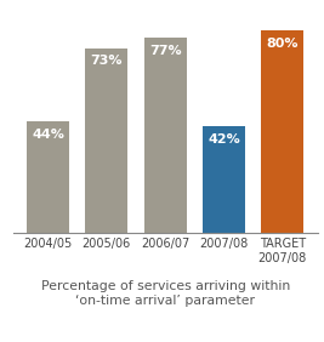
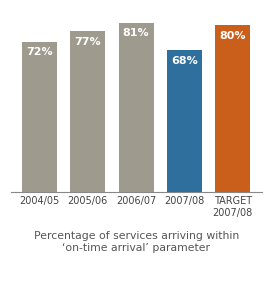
2004/05: 44% -> 72%
2005/06: 73% -> 77%
2006/07: 77% -> 81%
2007/08: 42% -> 68%
